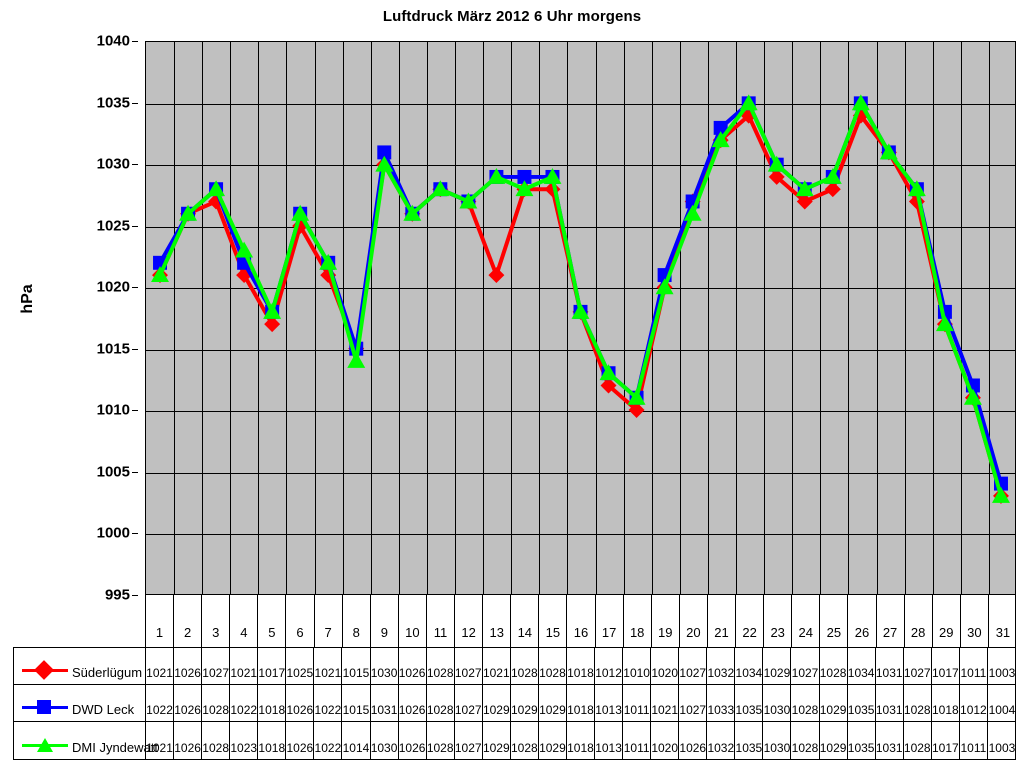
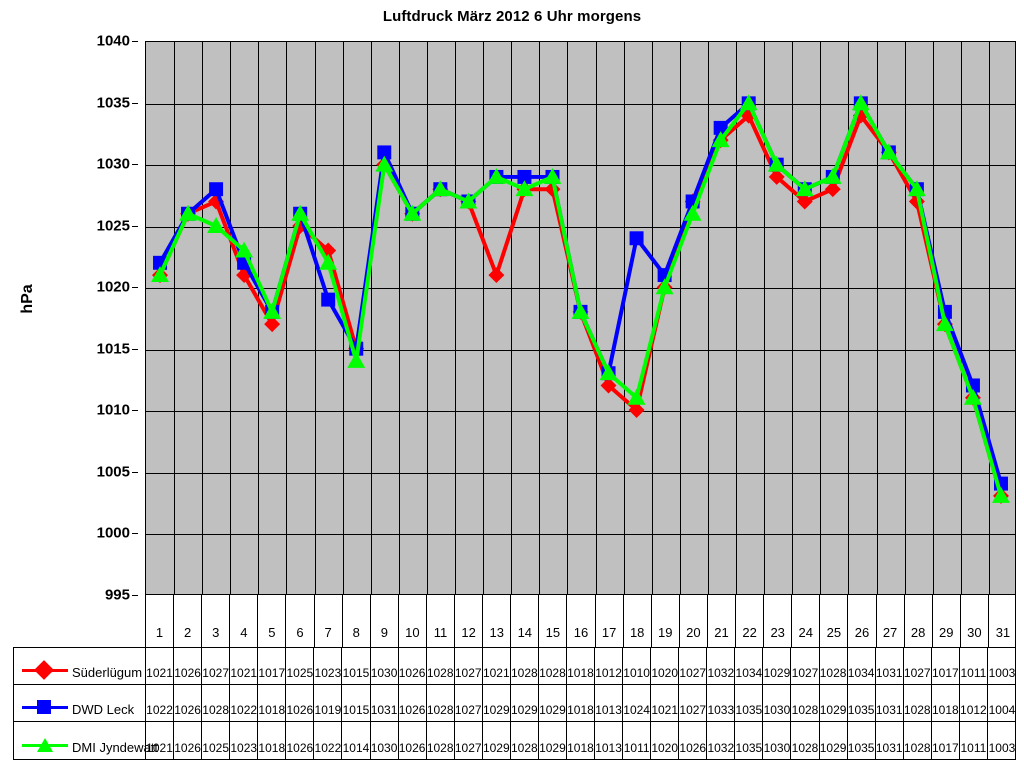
DMI Jyndewatt/3: 1028 -> 1025
Süderlügum/7: 1021 -> 1023
DWD Leck/7: 1022 -> 1019
DWD Leck/18: 1011 -> 1024
